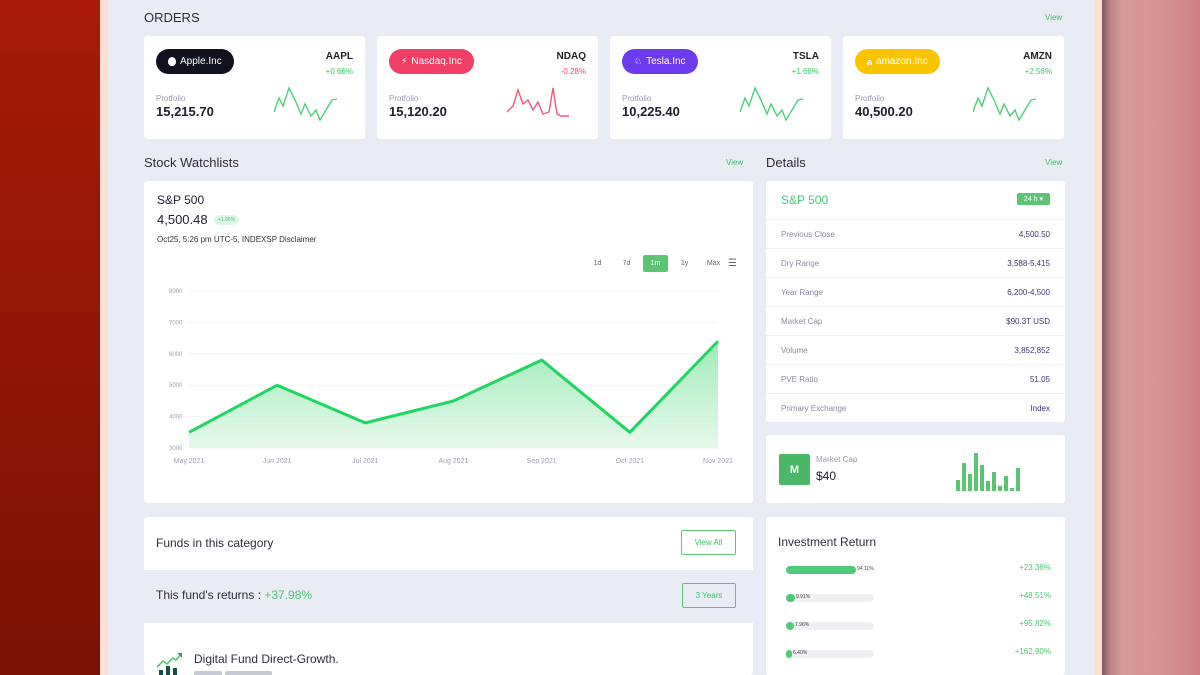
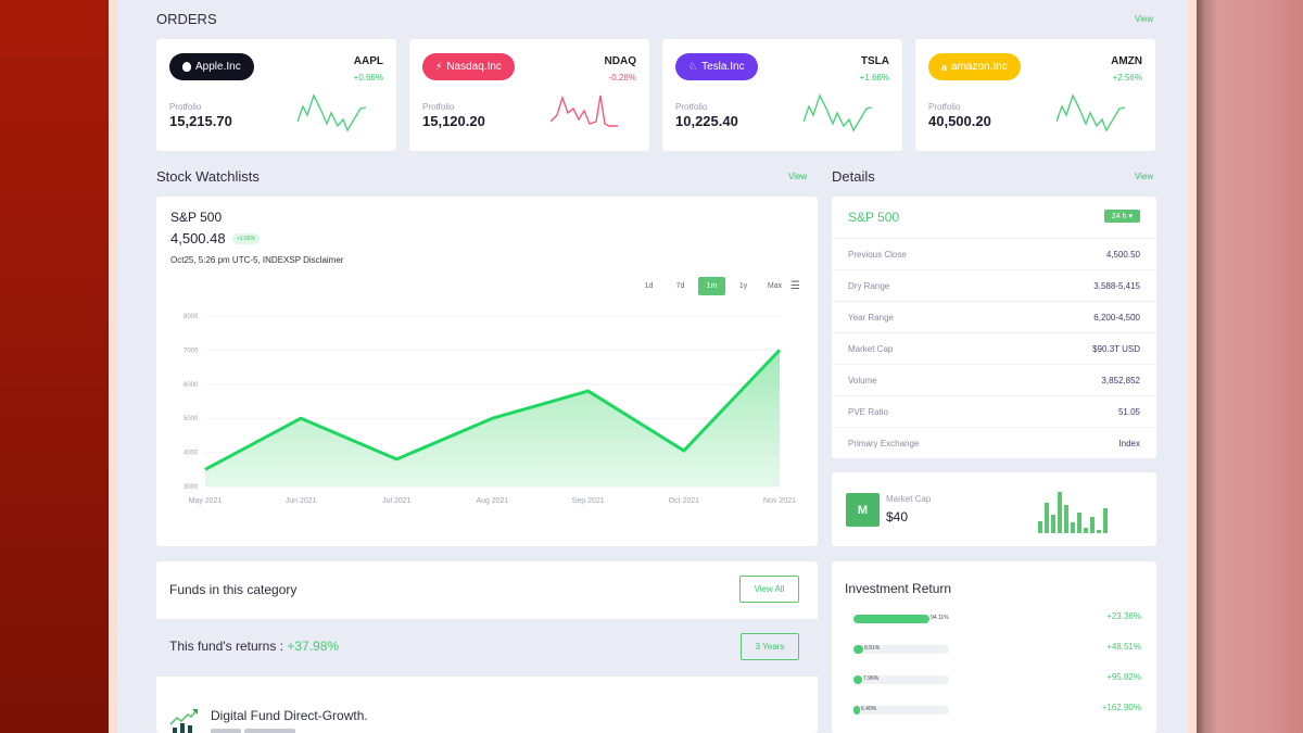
Aug 2021: 4500 -> 5000
Oct 2021: 3500 -> 4000
Nov 2021: 6400 -> 7000
